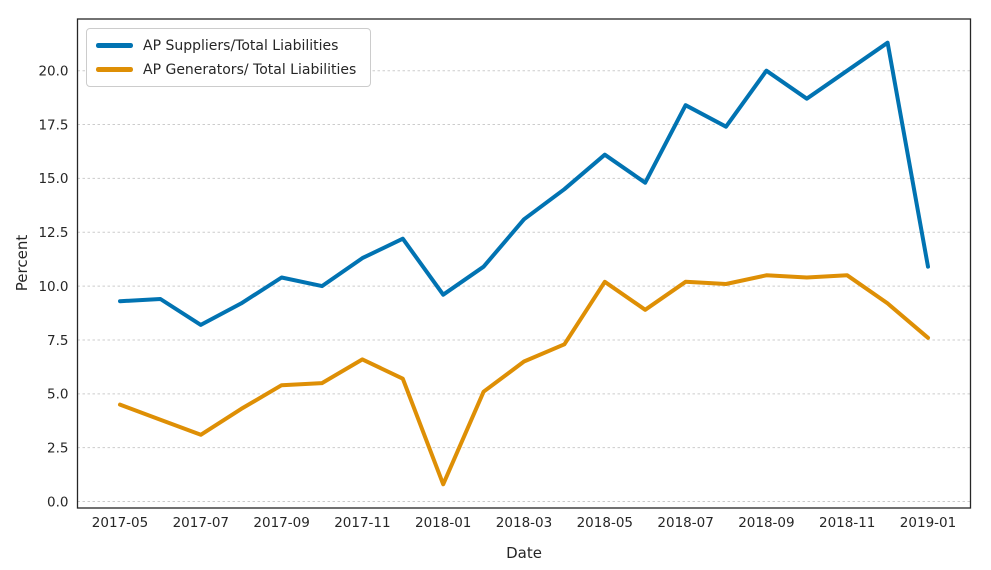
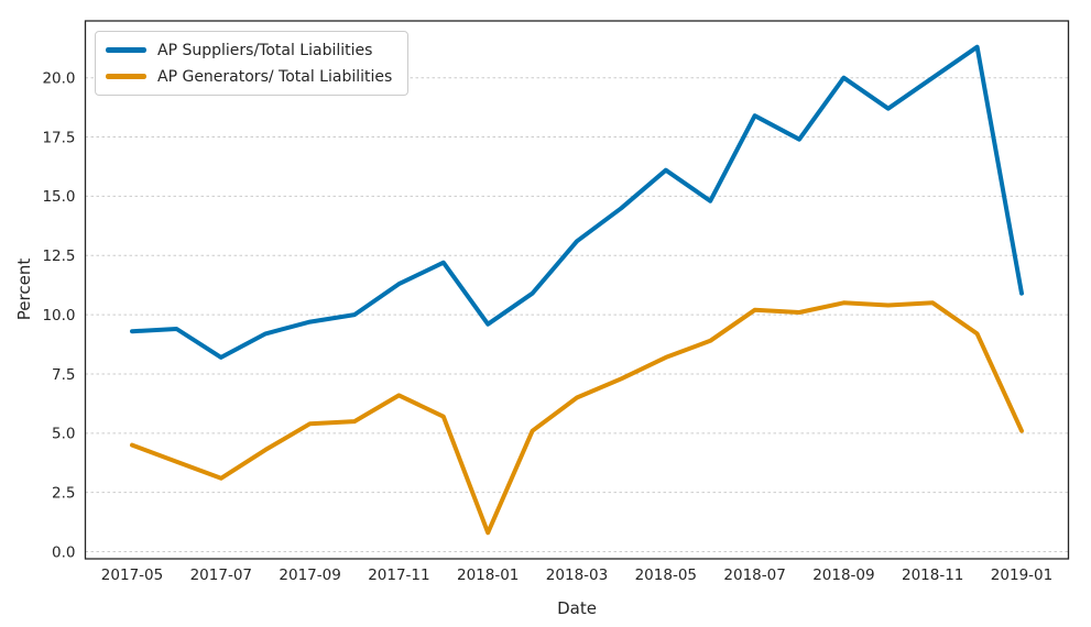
AP Suppliers/Total Liabilities/2017-09: 10.4 -> 9.7
AP Generators/ Total Liabilities/2018-05: 10.2 -> 8.2
AP Generators/ Total Liabilities/2019-01: 7.6 -> 5.1
